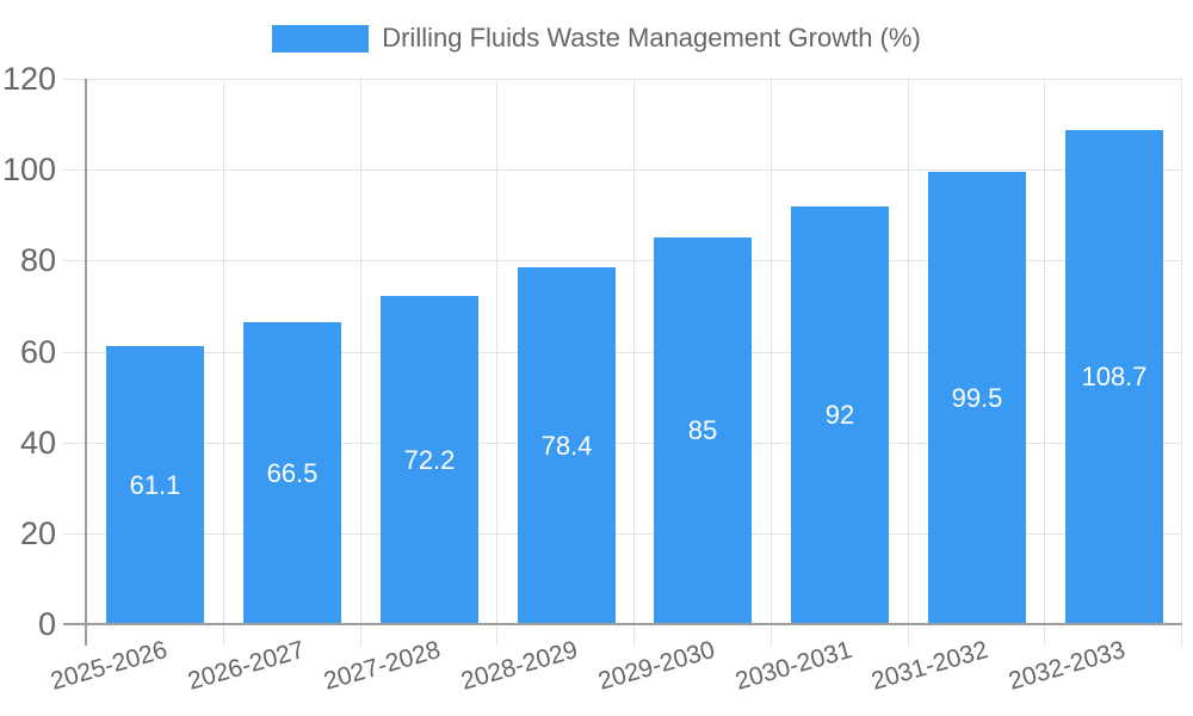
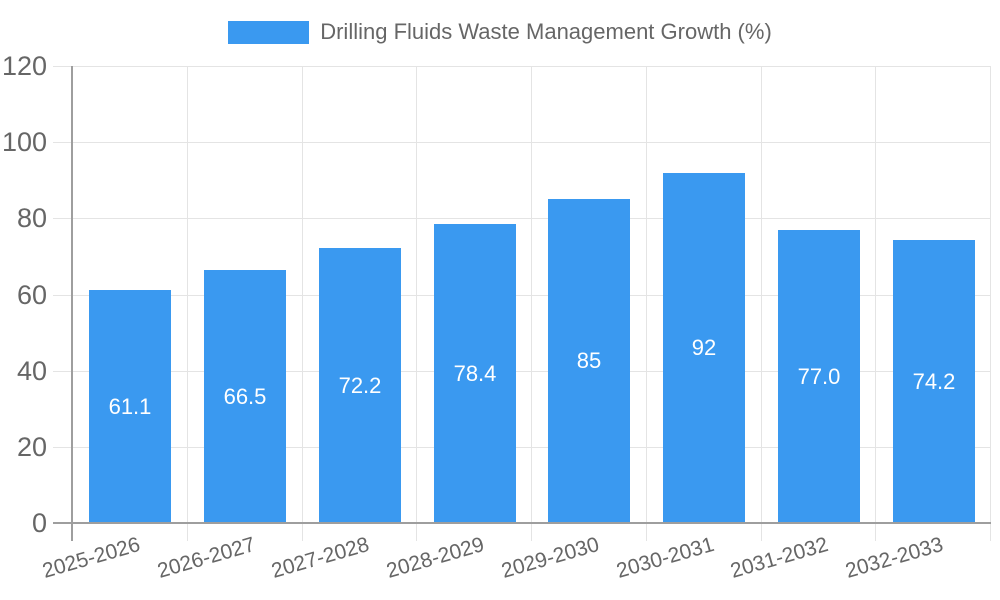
2031-2032: 99.5 -> 77.0
2032-2033: 108.7 -> 74.2
